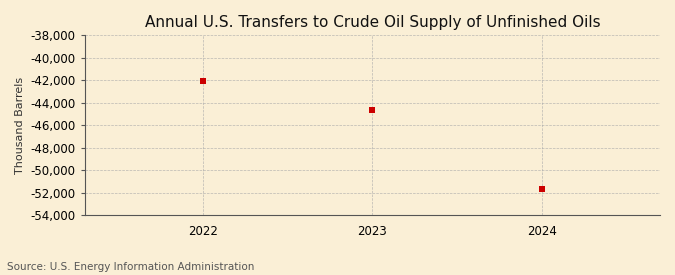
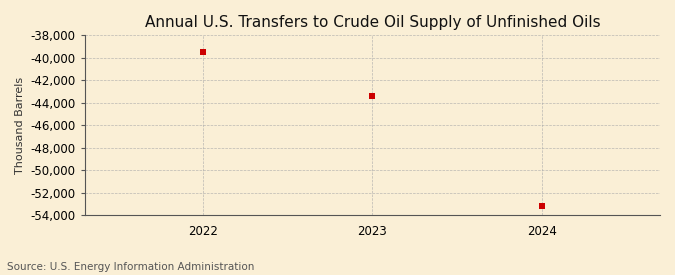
2022: -42,100 -> -39,500
2023: -44,600 -> -43,400
2024: -51,700 -> -53,200
